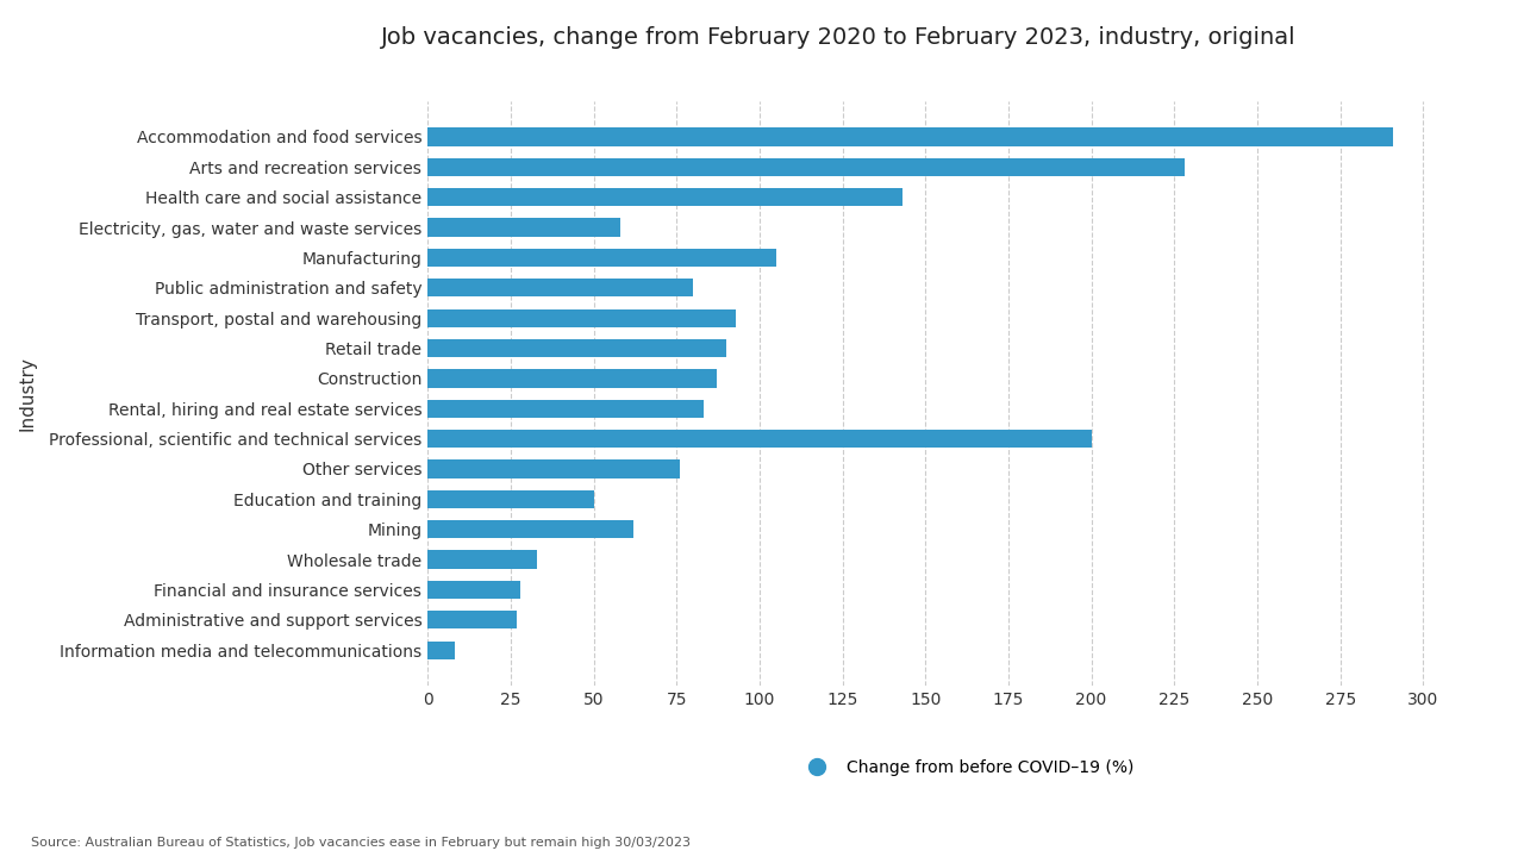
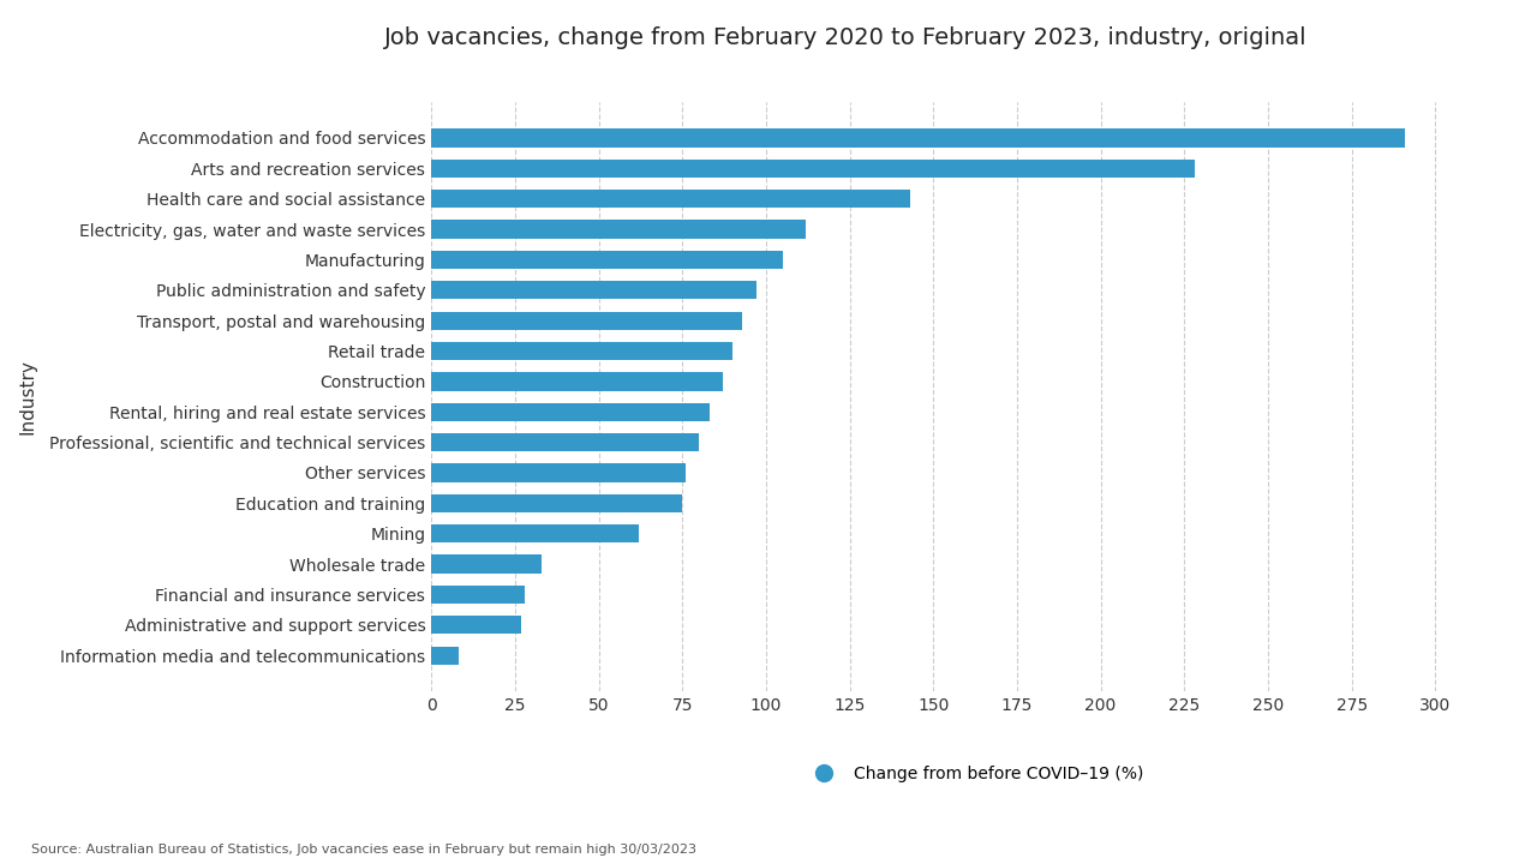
Electricity, gas, water and waste services: 58 -> 112
Public administration and safety: 80 -> 97
Professional, scientific and technical services: 200 -> 80
Education and training: 50 -> 75
